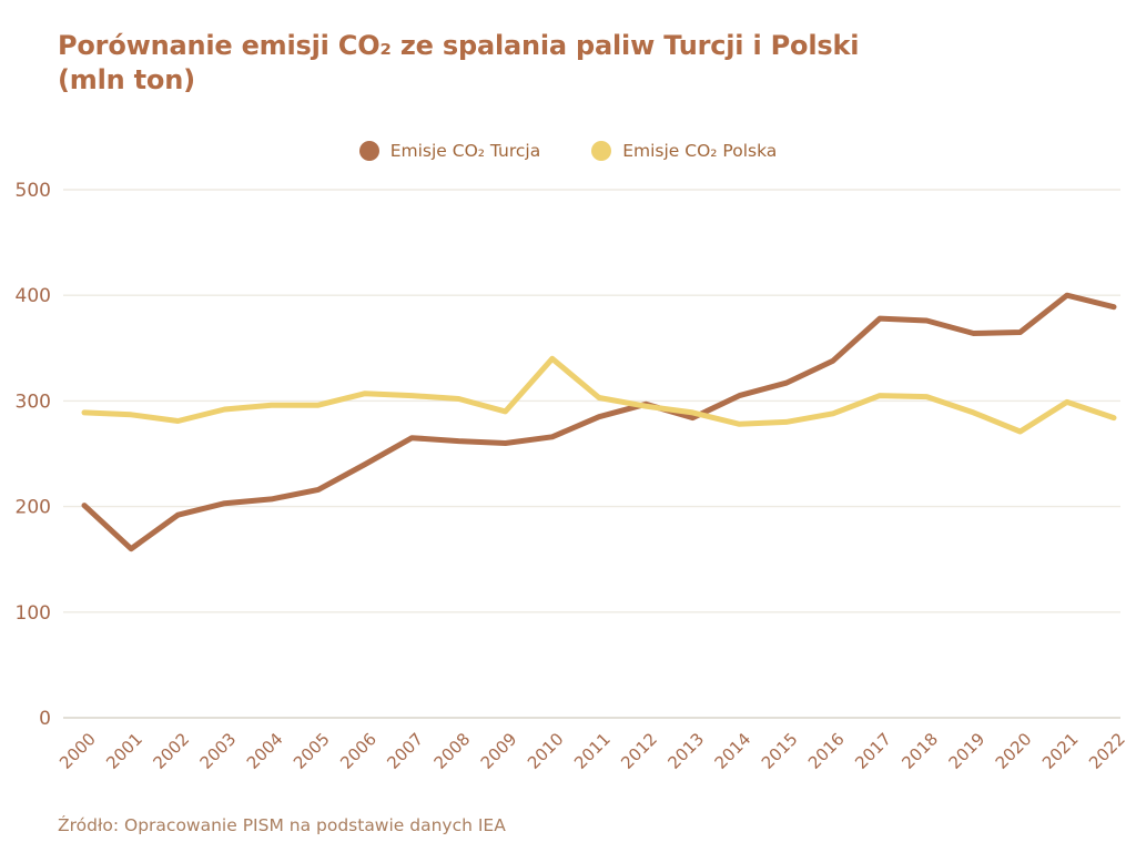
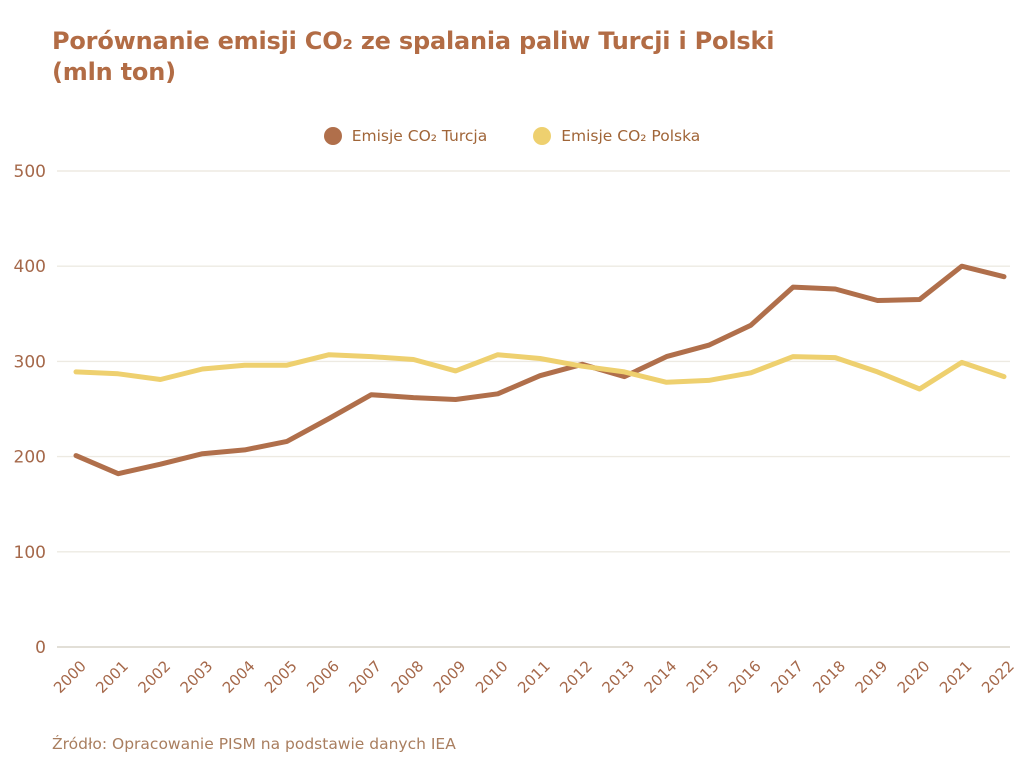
Emisje CO₂ Turcja/2001: 160 -> 180
Emisje CO₂ Polska/2010: 340 -> 310
